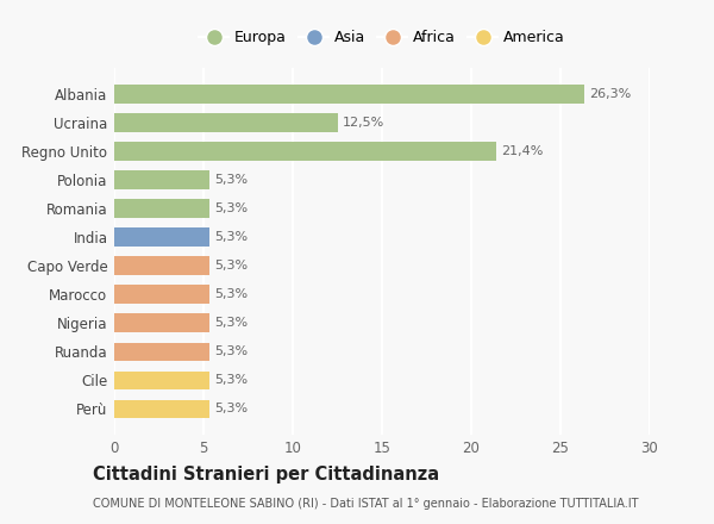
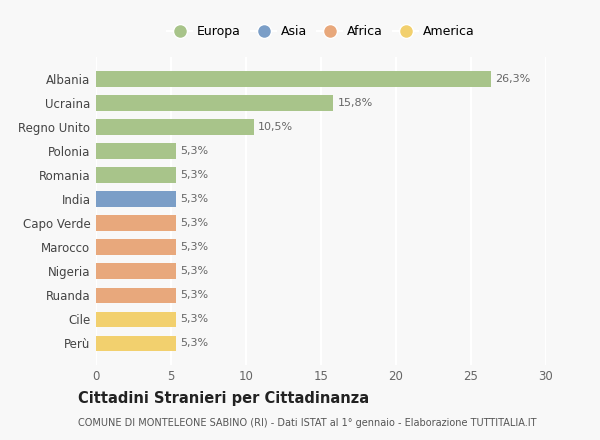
Ucraina: 12,5% -> 15,8%
Regno Unito: 21,4% -> 10,5%
